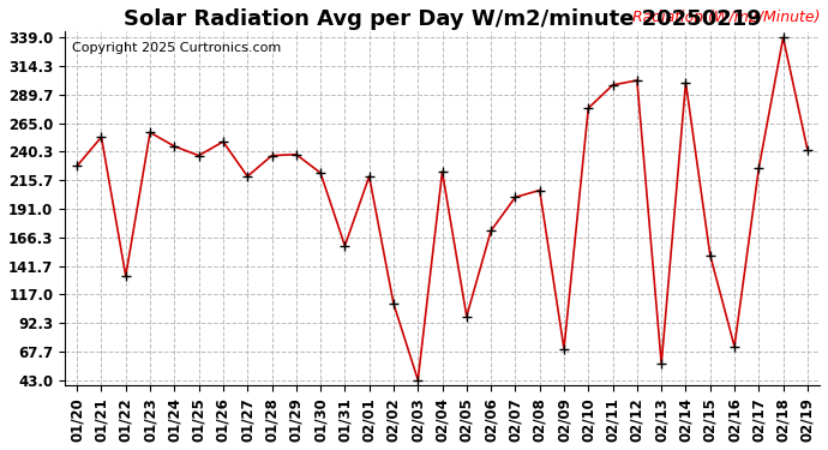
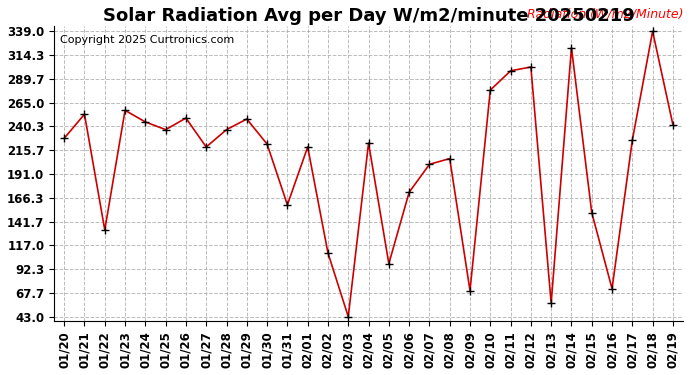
01/29: 238 -> 248
02/14: 300 -> 322
